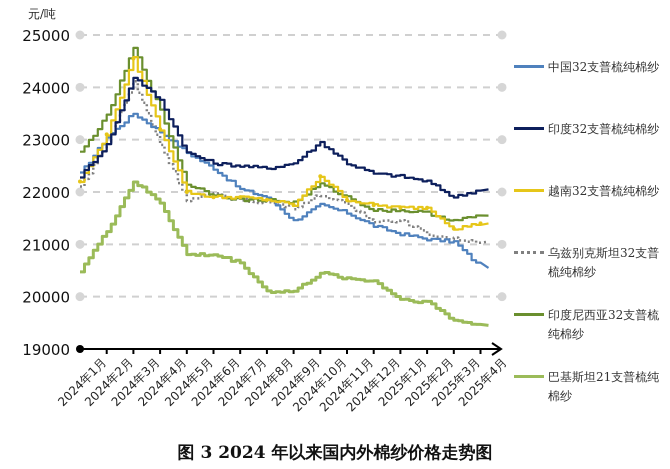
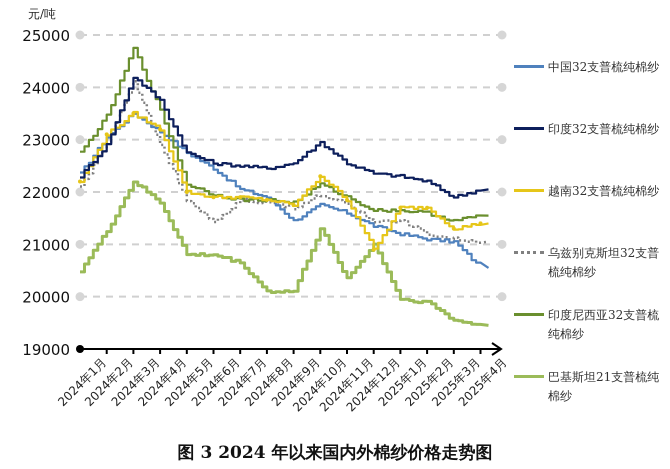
越南32支普梳纯棉纱/2024年3月: 24600 -> 23500
乌兹别克斯坦32支普梳纯棉纱/2024年6月: 22000 -> 21400
巴基斯坦21支普梳纯棉纱/2024年10月: 20400 -> 21300
越南32支普梳纯棉纱/2024年12月: 21800 -> 20900
巴基斯坦21支普梳纯棉纱/2024年12月: 20300 -> 21000
